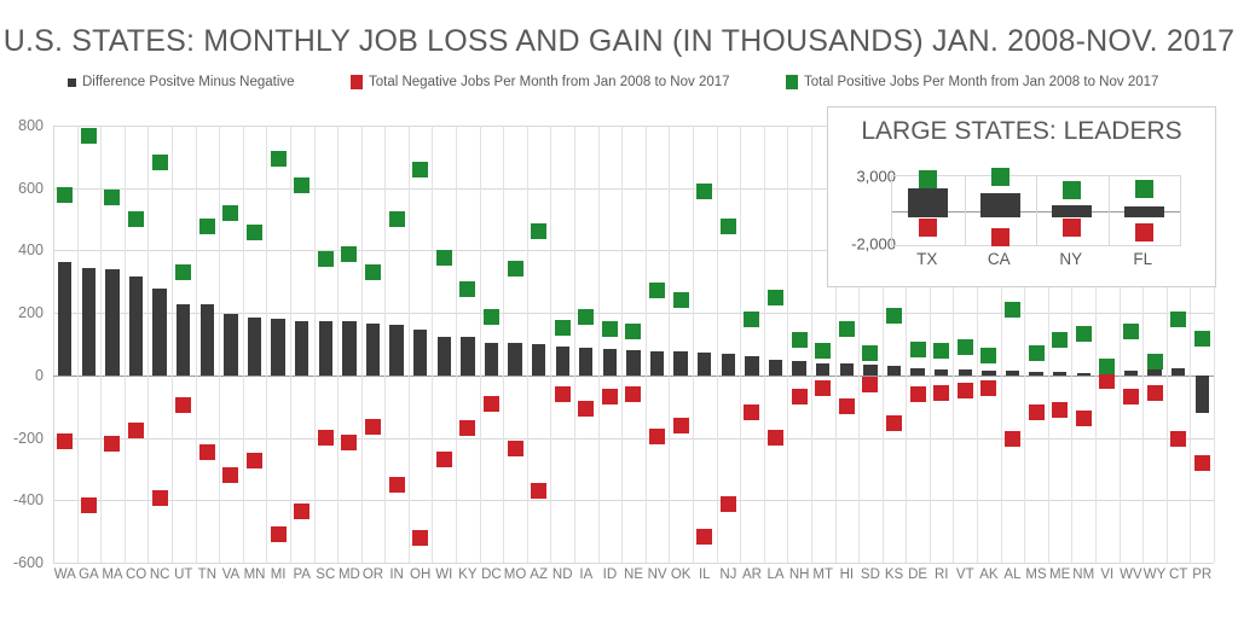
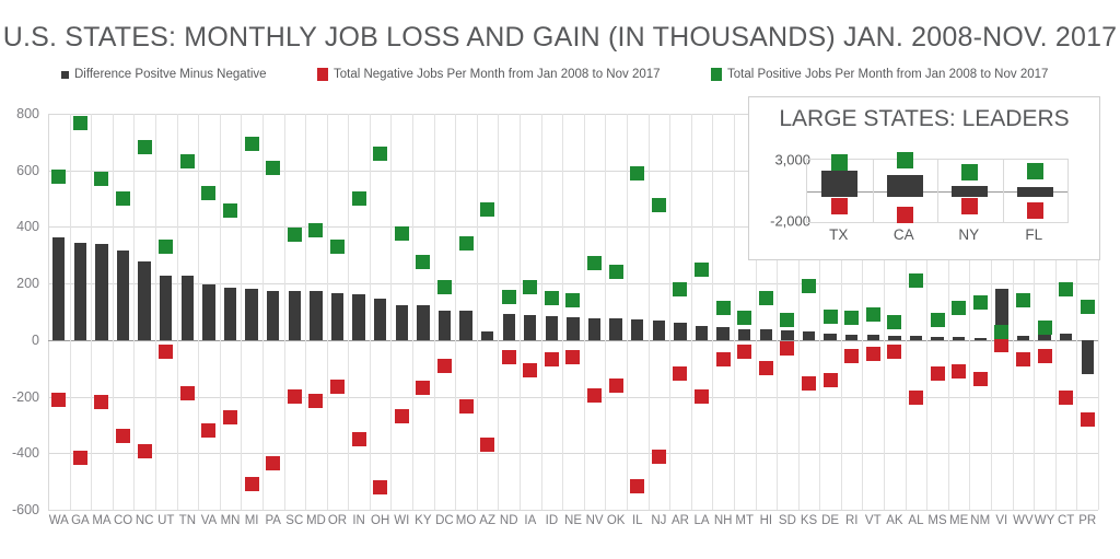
Total Negative Jobs Per Month from Jan 2008 to Nov 2017/CO: -180 -> -340
Total Negative Jobs Per Month from Jan 2008 to Nov 2017/UT: -100 -> -40
Total Negative Jobs Per Month from Jan 2008 to Nov 2017/TN: -250 -> -190
Total Positive Jobs Per Month from Jan 2008 to Nov 2017/TN: 480 -> 630
Difference Positve Minus Negative/AZ: 100 -> 30
Total Negative Jobs Per Month from Jan 2008 to Nov 2017/DE: -60 -> -140
Difference Positve Minus Negative/VI: 10 -> 180
